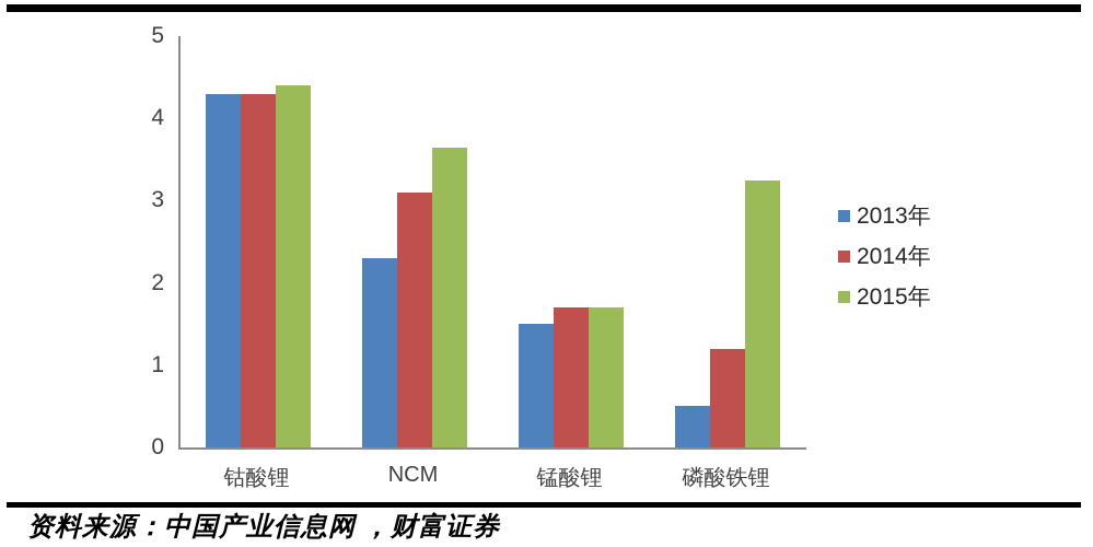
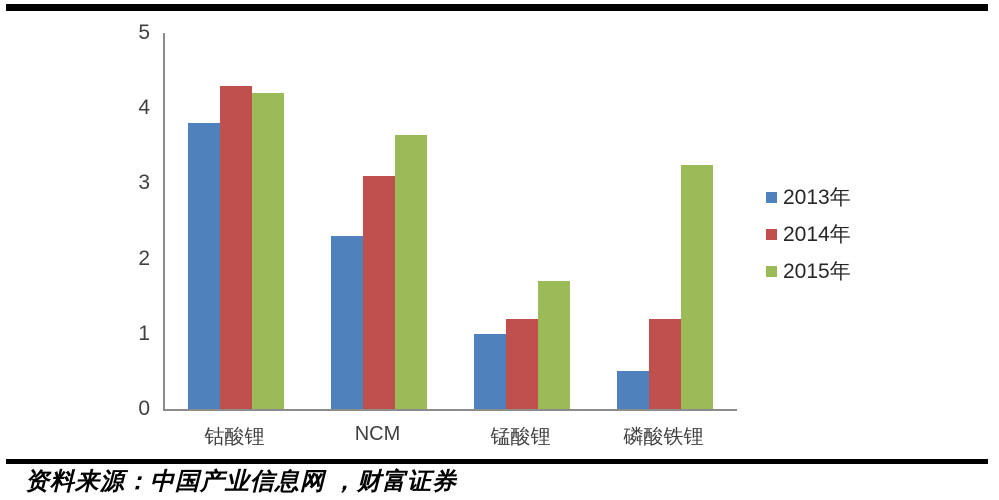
2013年/钴酸锂: 4.3 -> 3.8
2015年/钴酸锂: 4.4 -> 4.2
2013年/锰酸锂: 1.5 -> 1.0
2014年/锰酸锂: 1.7 -> 1.2
